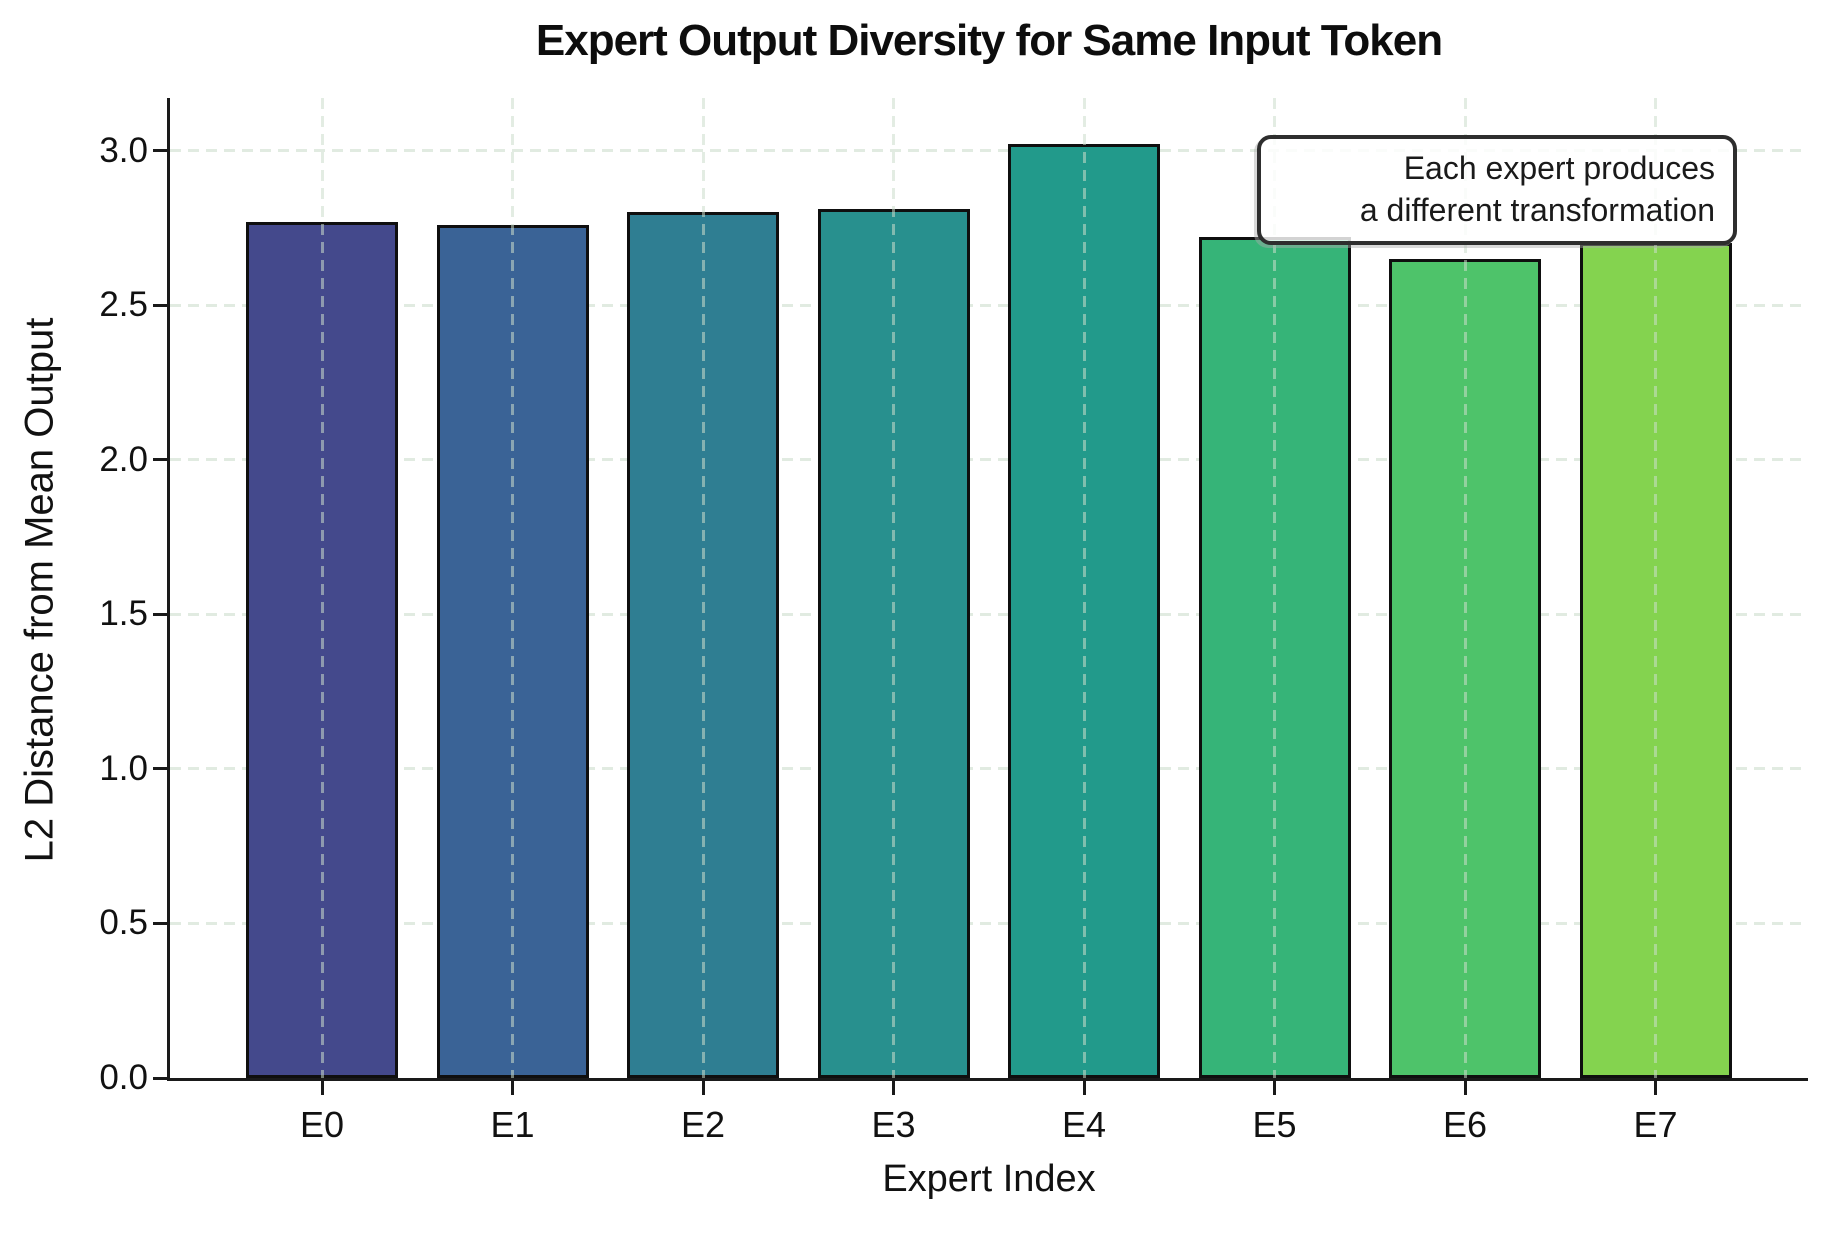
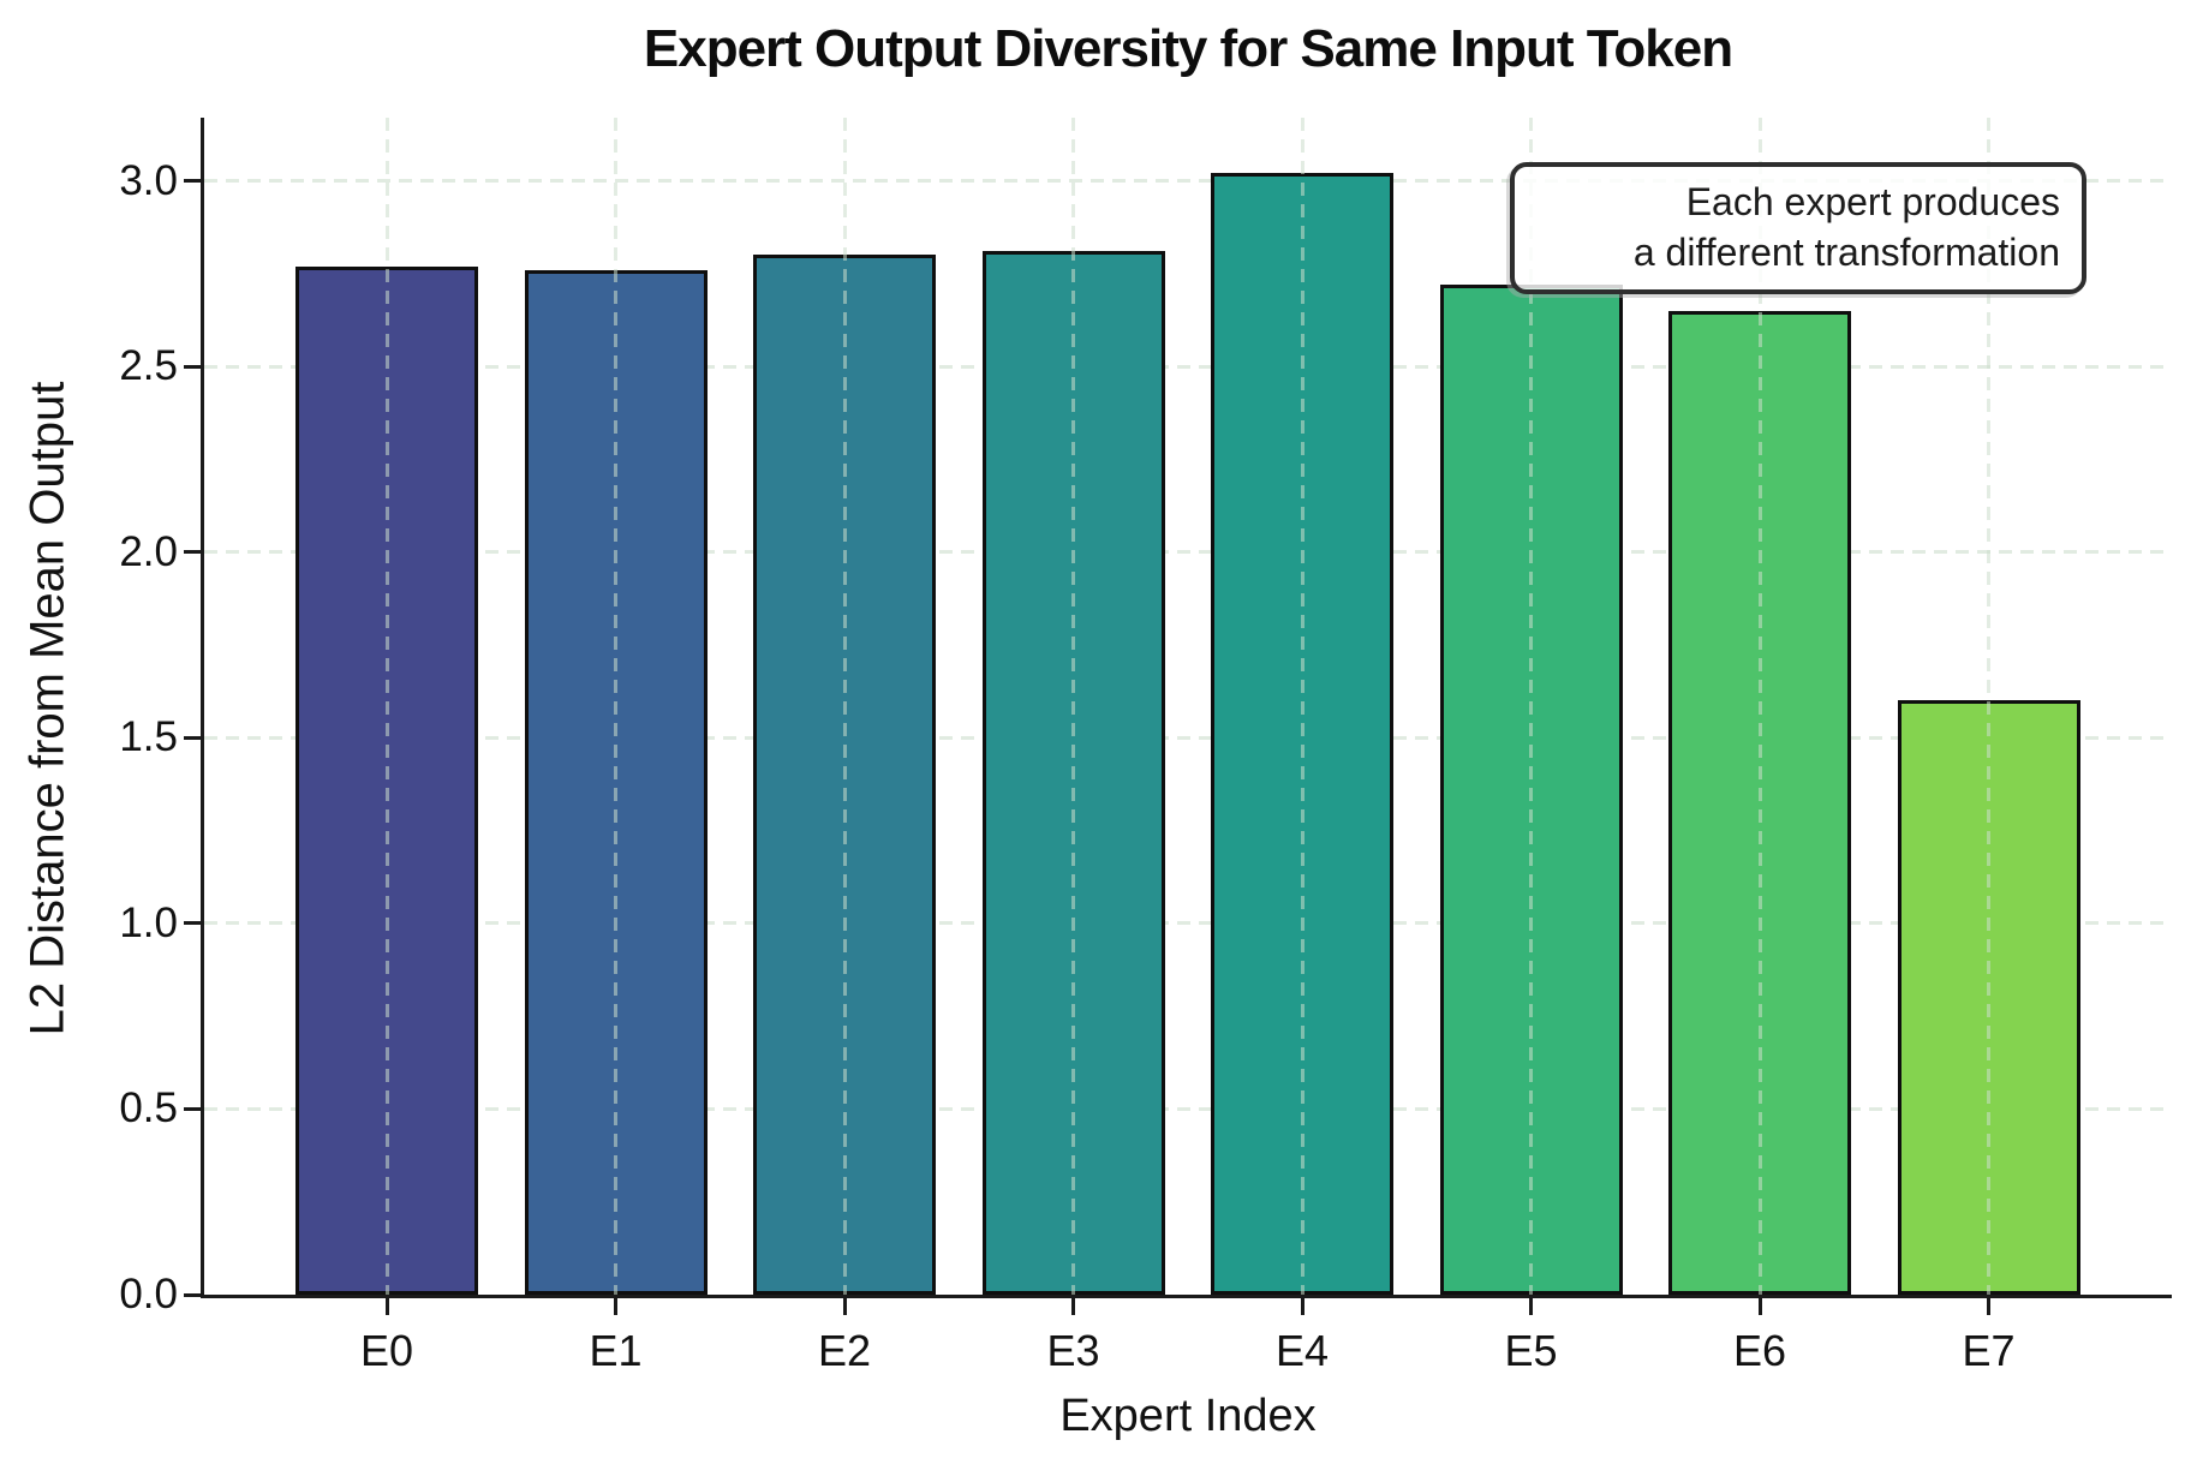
E7: 2.70 -> 1.60
